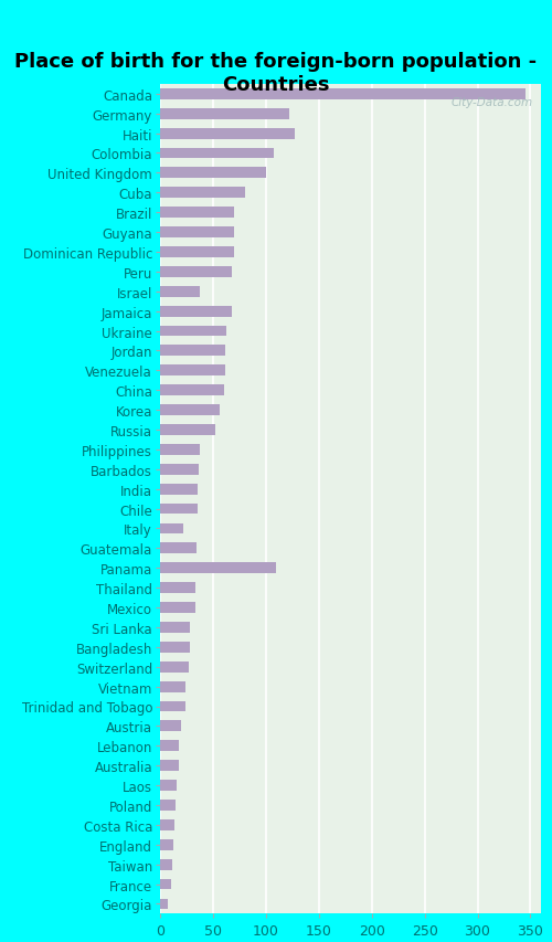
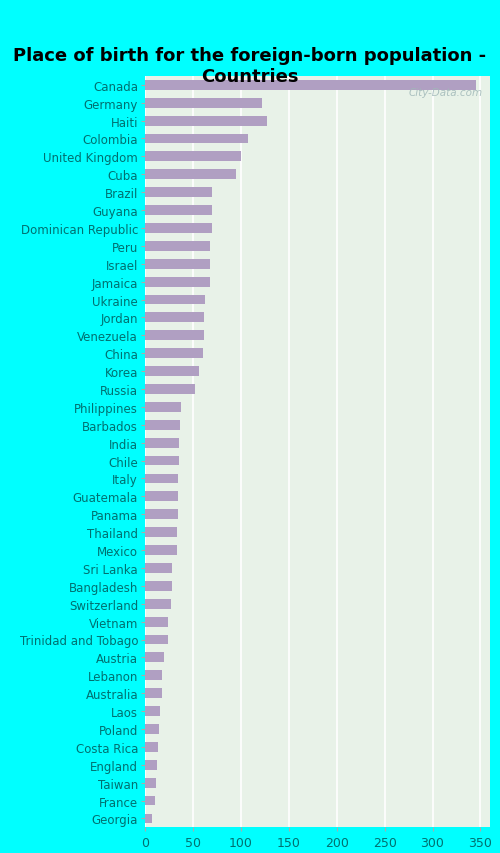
Cuba: 80 -> 95
Israel: 38 -> 68
Italy: 22 -> 34
Panama: 110 -> 34
